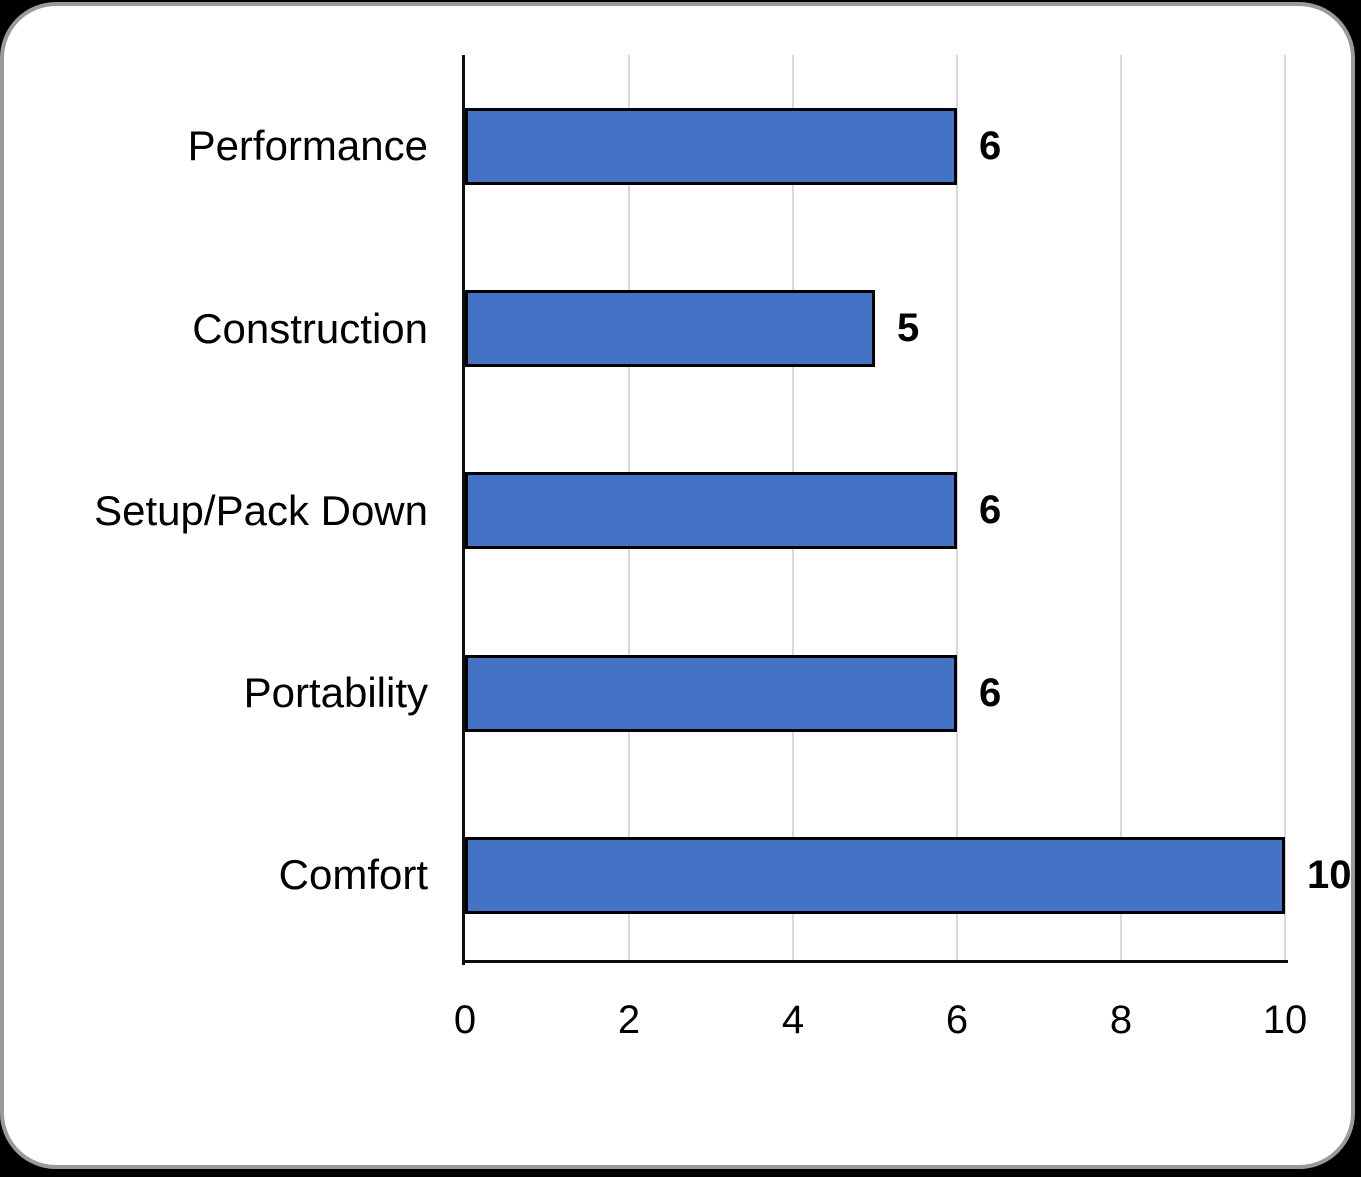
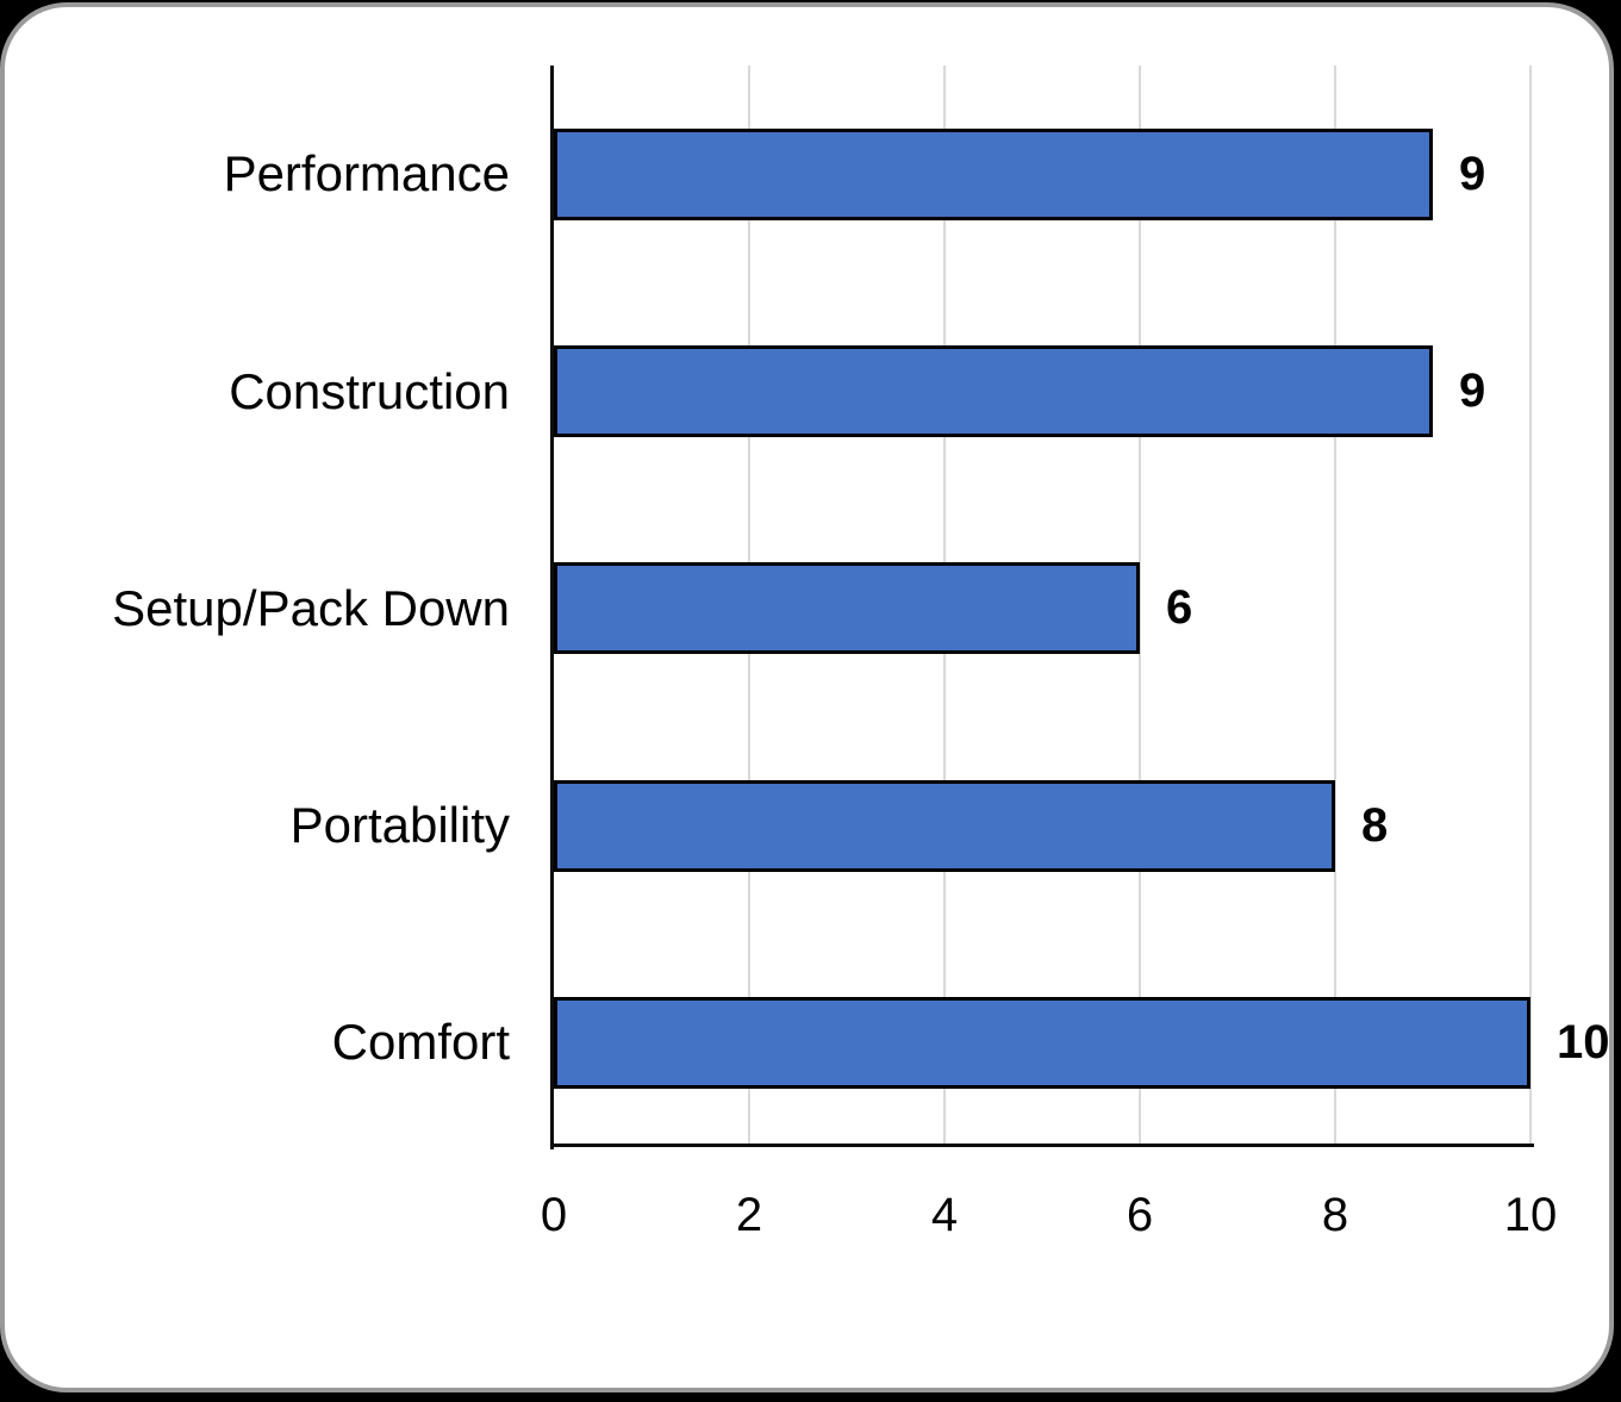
Performance: 6 -> 9
Construction: 5 -> 9
Portability: 6 -> 8
